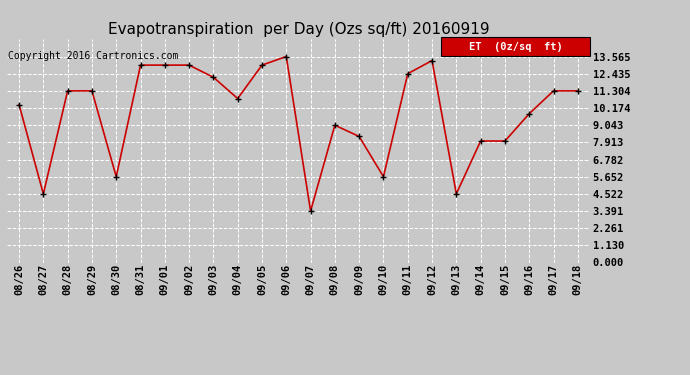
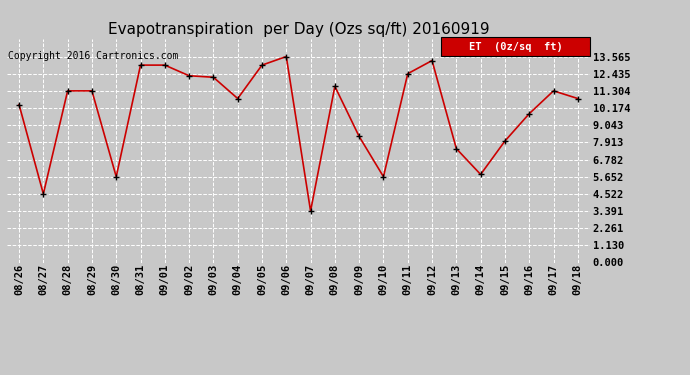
09/02: 13.0 -> 12.3
09/08: 9.0 -> 11.6
09/13: 4.5 -> 7.5
09/14: 8.0 -> 5.8
09/18: 11.3 -> 10.8
